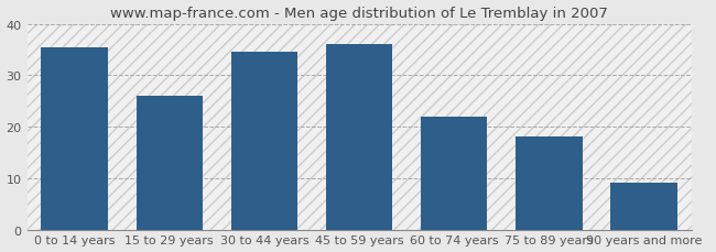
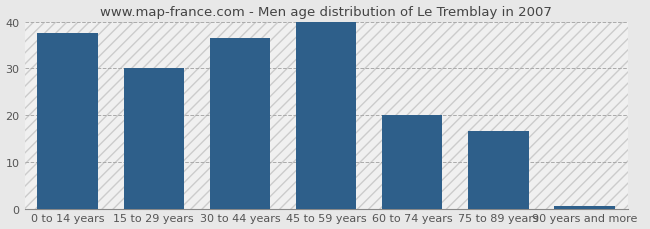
0 to 14 years: 35.5 -> 37.5
15 to 29 years: 26.0 -> 30.0
30 to 44 years: 34.5 -> 36.5
45 to 59 years: 36.0 -> 40.0
60 to 74 years: 22.0 -> 20.0
75 to 89 years: 18.0 -> 16.5
90 years and more: 9.0 -> 0.5
